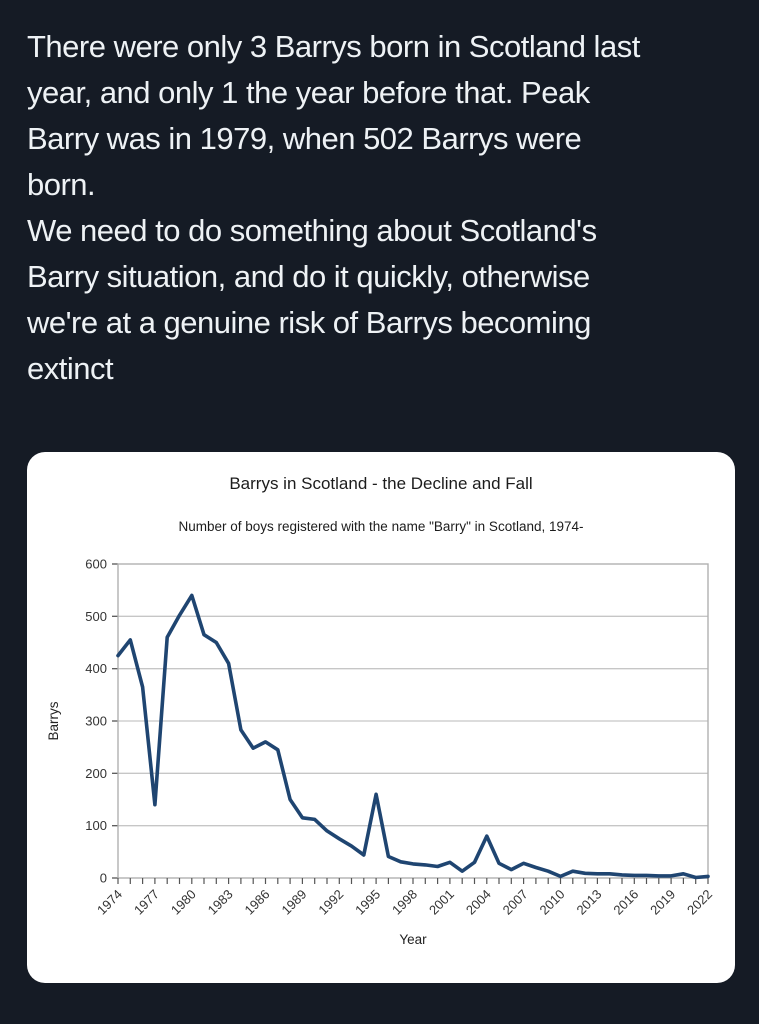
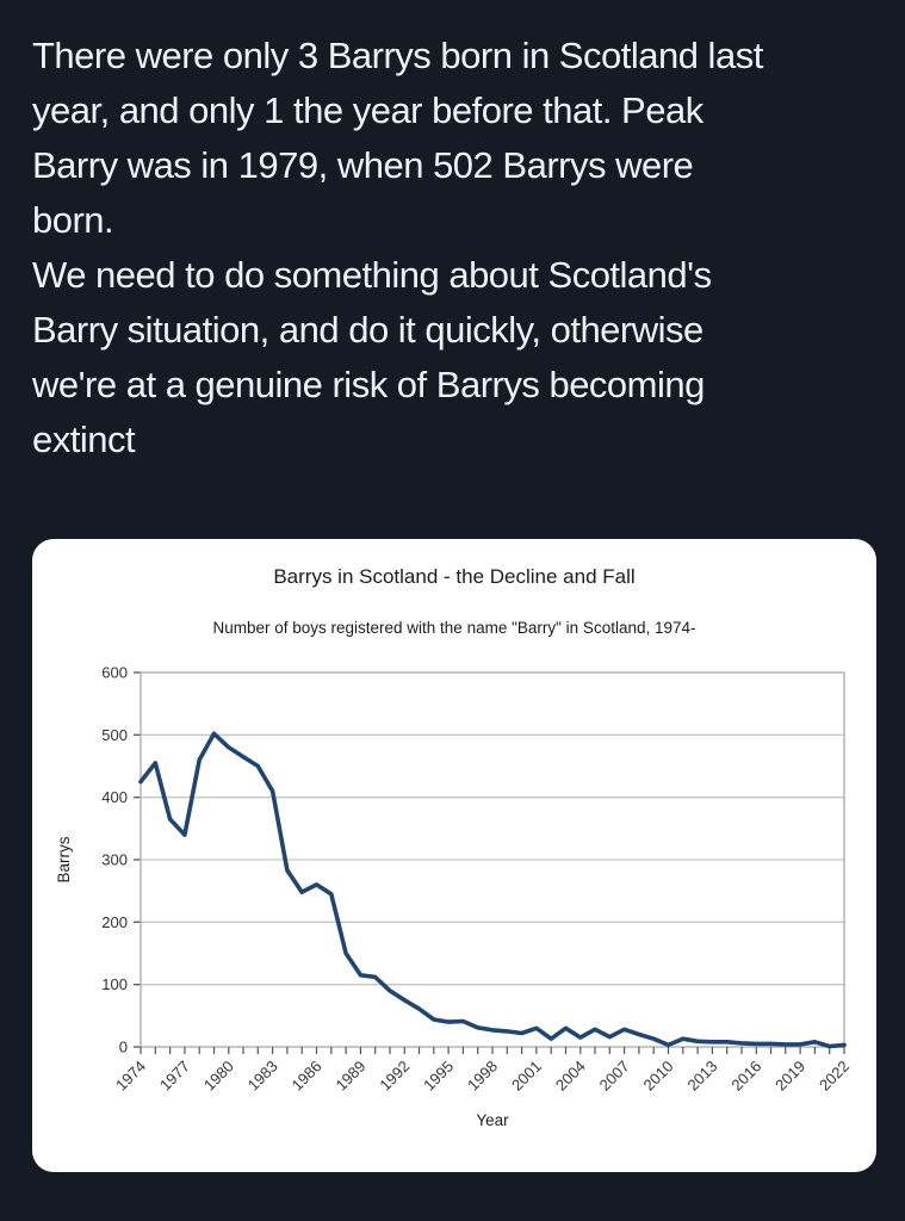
1977: 140 -> 340
1980: 540 -> 480
1995: 160 -> 40
2004: 80 -> 20
